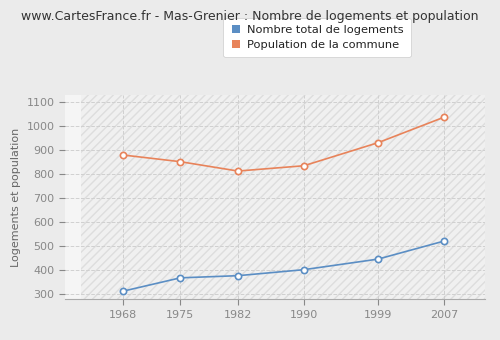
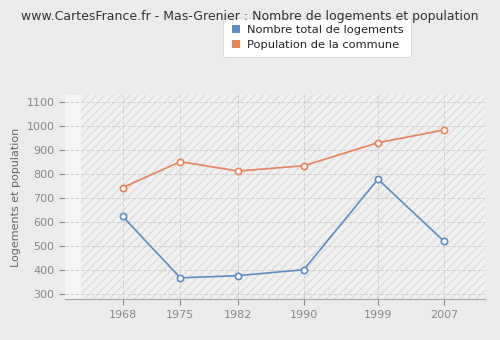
Nombre total de logements/1968: 313 -> 625
Population de la commune/1968: 881 -> 745
Nombre total de logements/1999: 447 -> 780
Population de la commune/2007: 1038 -> 985
